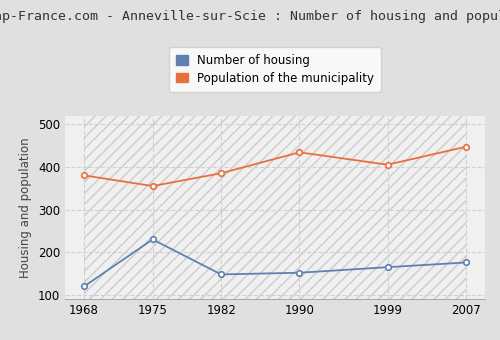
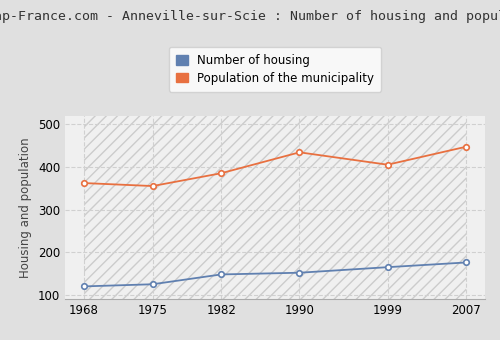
Population of the municipality/1968: 380 -> 362
Number of housing/1975: 230 -> 125
